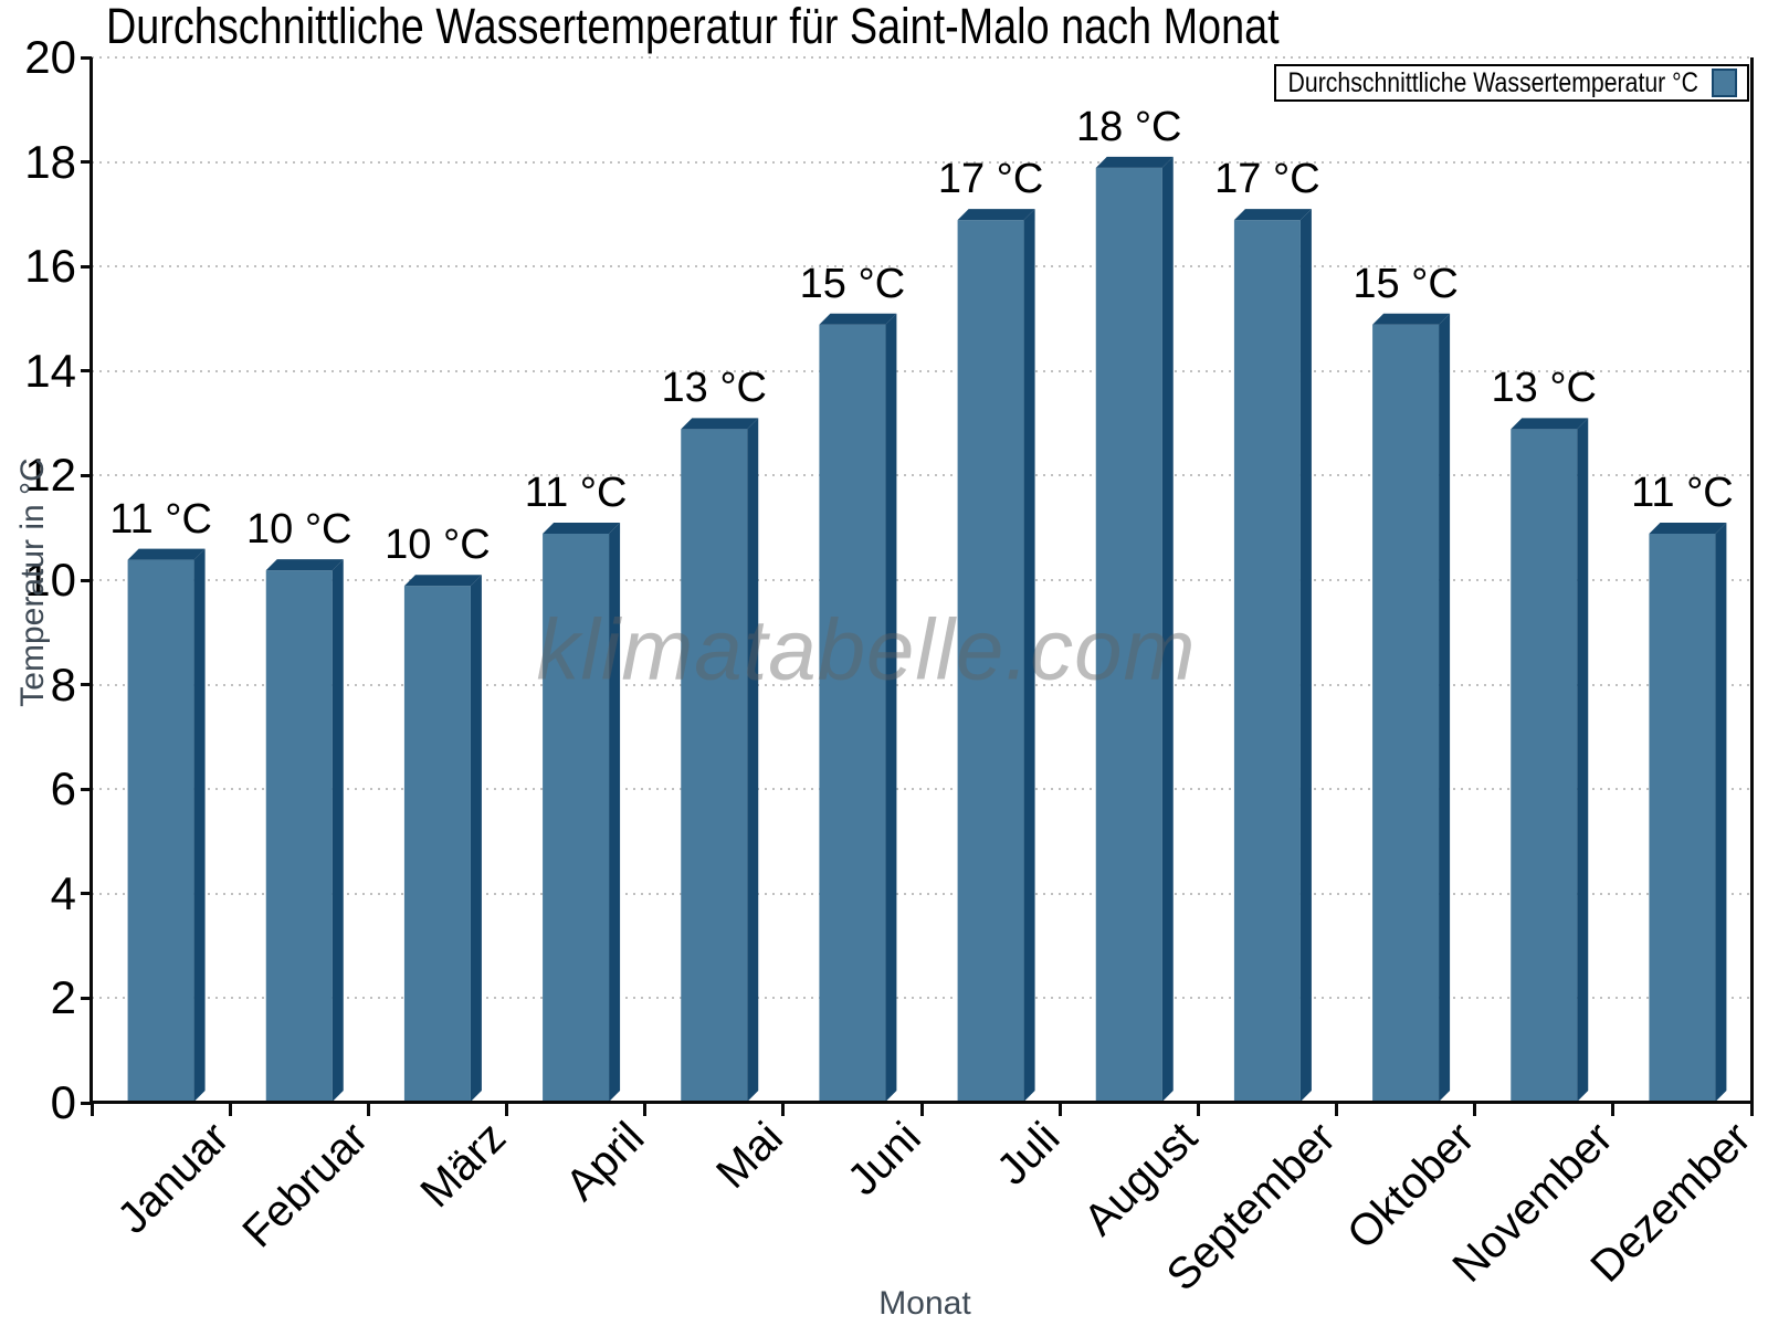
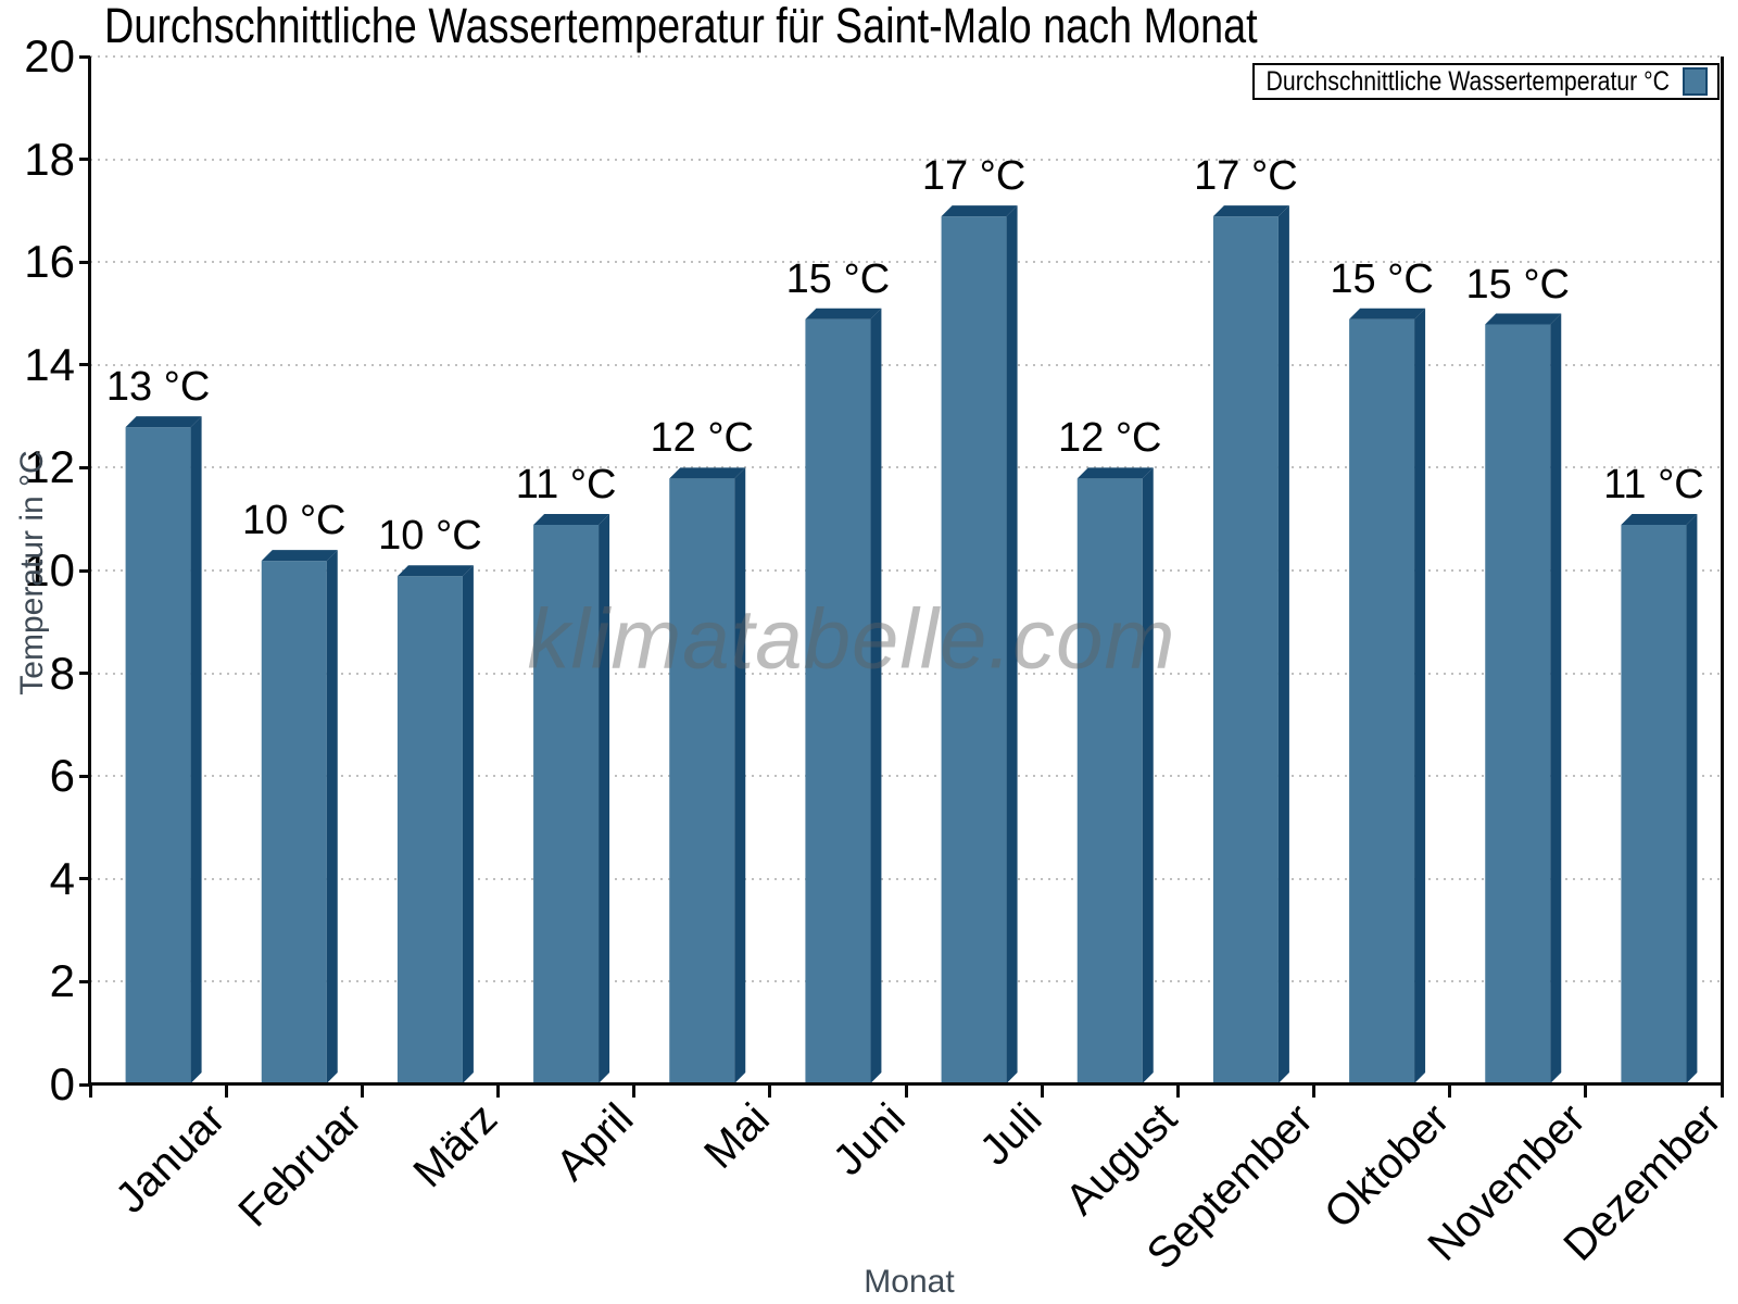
Januar: 11 -> 13
Mai: 13 -> 12
August: 18 -> 12
November: 13 -> 15
